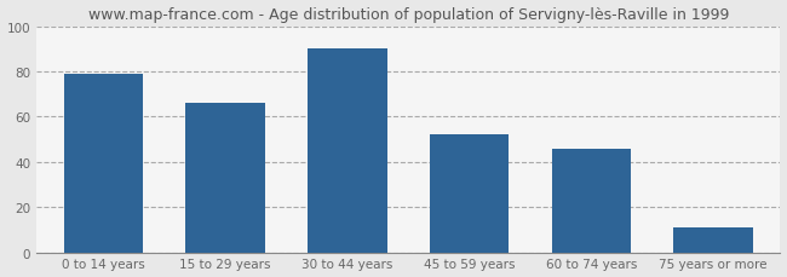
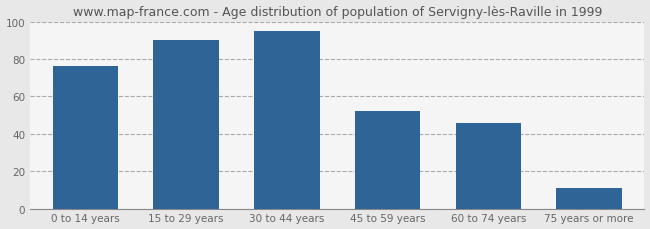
0 to 14 years: 79 -> 76
15 to 29 years: 66 -> 90
30 to 44 years: 90 -> 95
